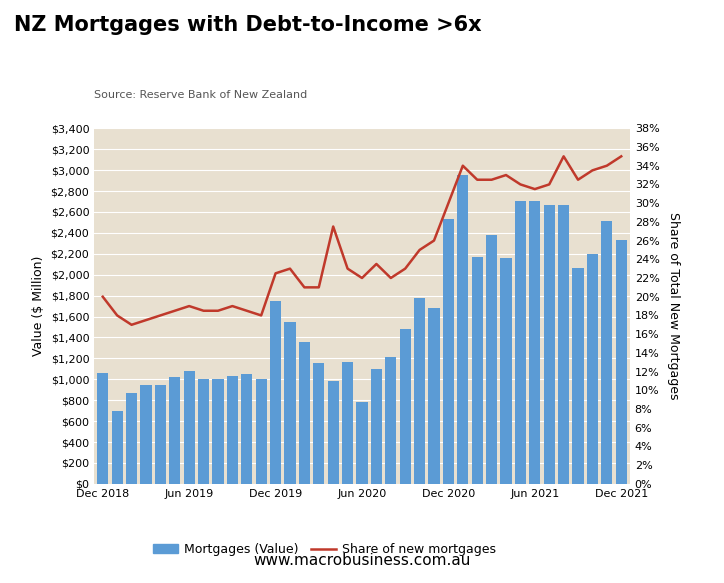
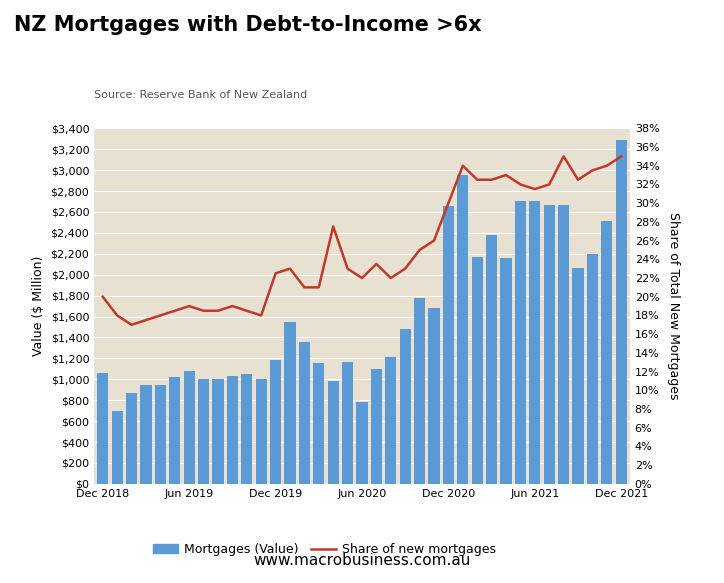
Mortgages (Value)/Dec 2019: $1,750 -> $1,180
Mortgages (Value)/Dec 2020: $2,530 -> $2,660
Mortgages (Value)/Dec 2021: $2,330 -> $3,290
